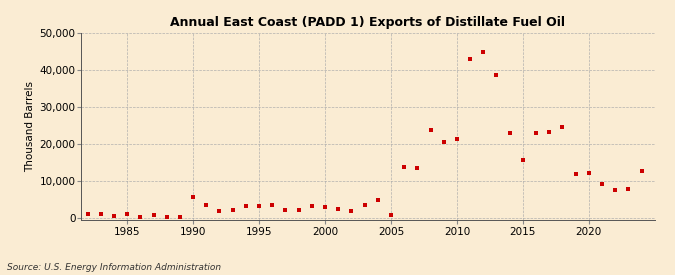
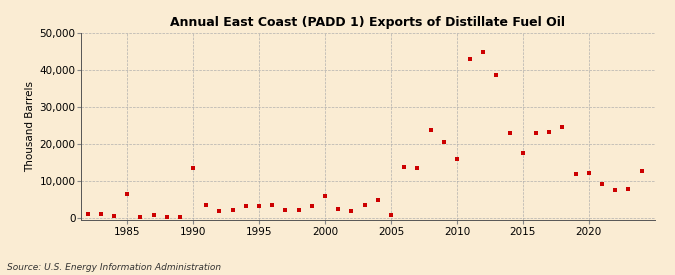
1985: 1,100 -> 6,500
1990: 5,600 -> 13,500
2000: 2,900 -> 6,000
2010: 21,500 -> 16,000
2015: 15,800 -> 17,500
